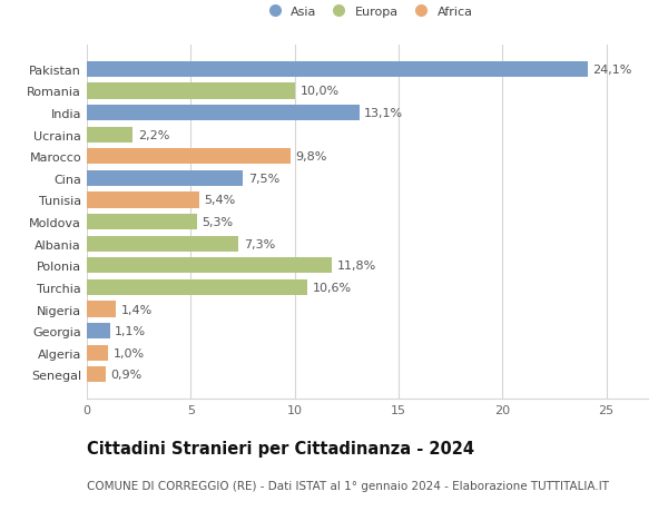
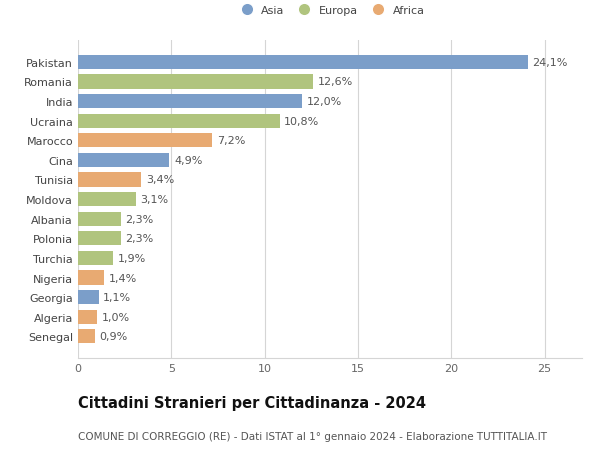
Romania: 10,0% -> 12,6%
India: 13,1% -> 12,0%
Ucraina: 2,2% -> 10,8%
Marocco: 9,8% -> 7,2%
Cina: 7,5% -> 4,9%
Tunisia: 5,4% -> 3,4%
Moldova: 5,3% -> 3,1%
Albania: 7,3% -> 2,3%
Polonia: 11,8% -> 2,3%
Turchia: 10,6% -> 1,9%
